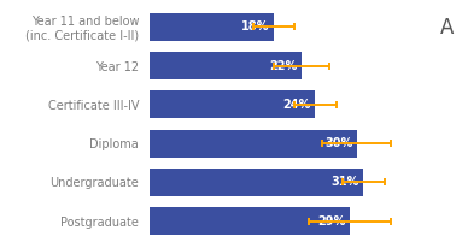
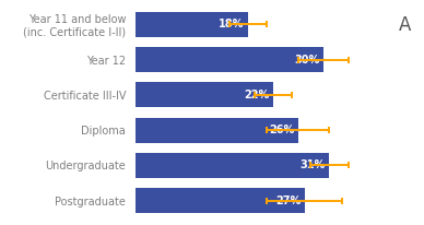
Year 12: 22% -> 30%
Certificate III-IV: 24% -> 22%
Diploma: 30% -> 26%
Postgraduate: 29% -> 27%
